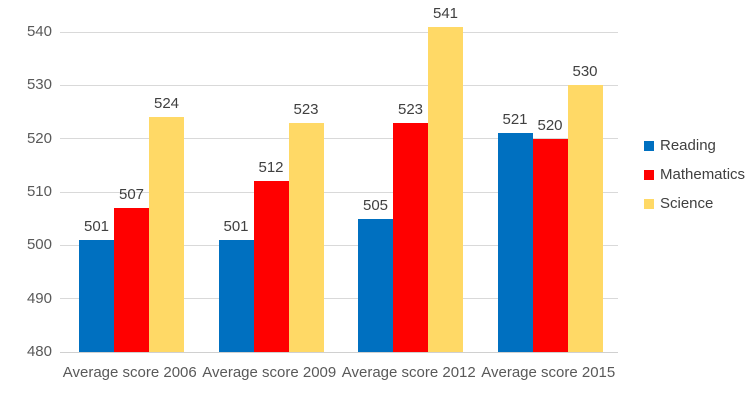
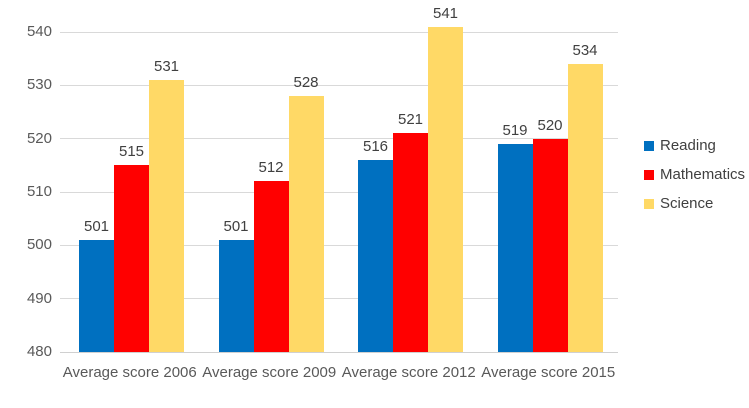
Mathematics/Average score 2006: 507 -> 515
Science/Average score 2006: 524 -> 531
Science/Average score 2009: 523 -> 528
Reading/Average score 2012: 505 -> 516
Mathematics/Average score 2012: 523 -> 521
Reading/Average score 2015: 521 -> 519
Science/Average score 2015: 530 -> 534
